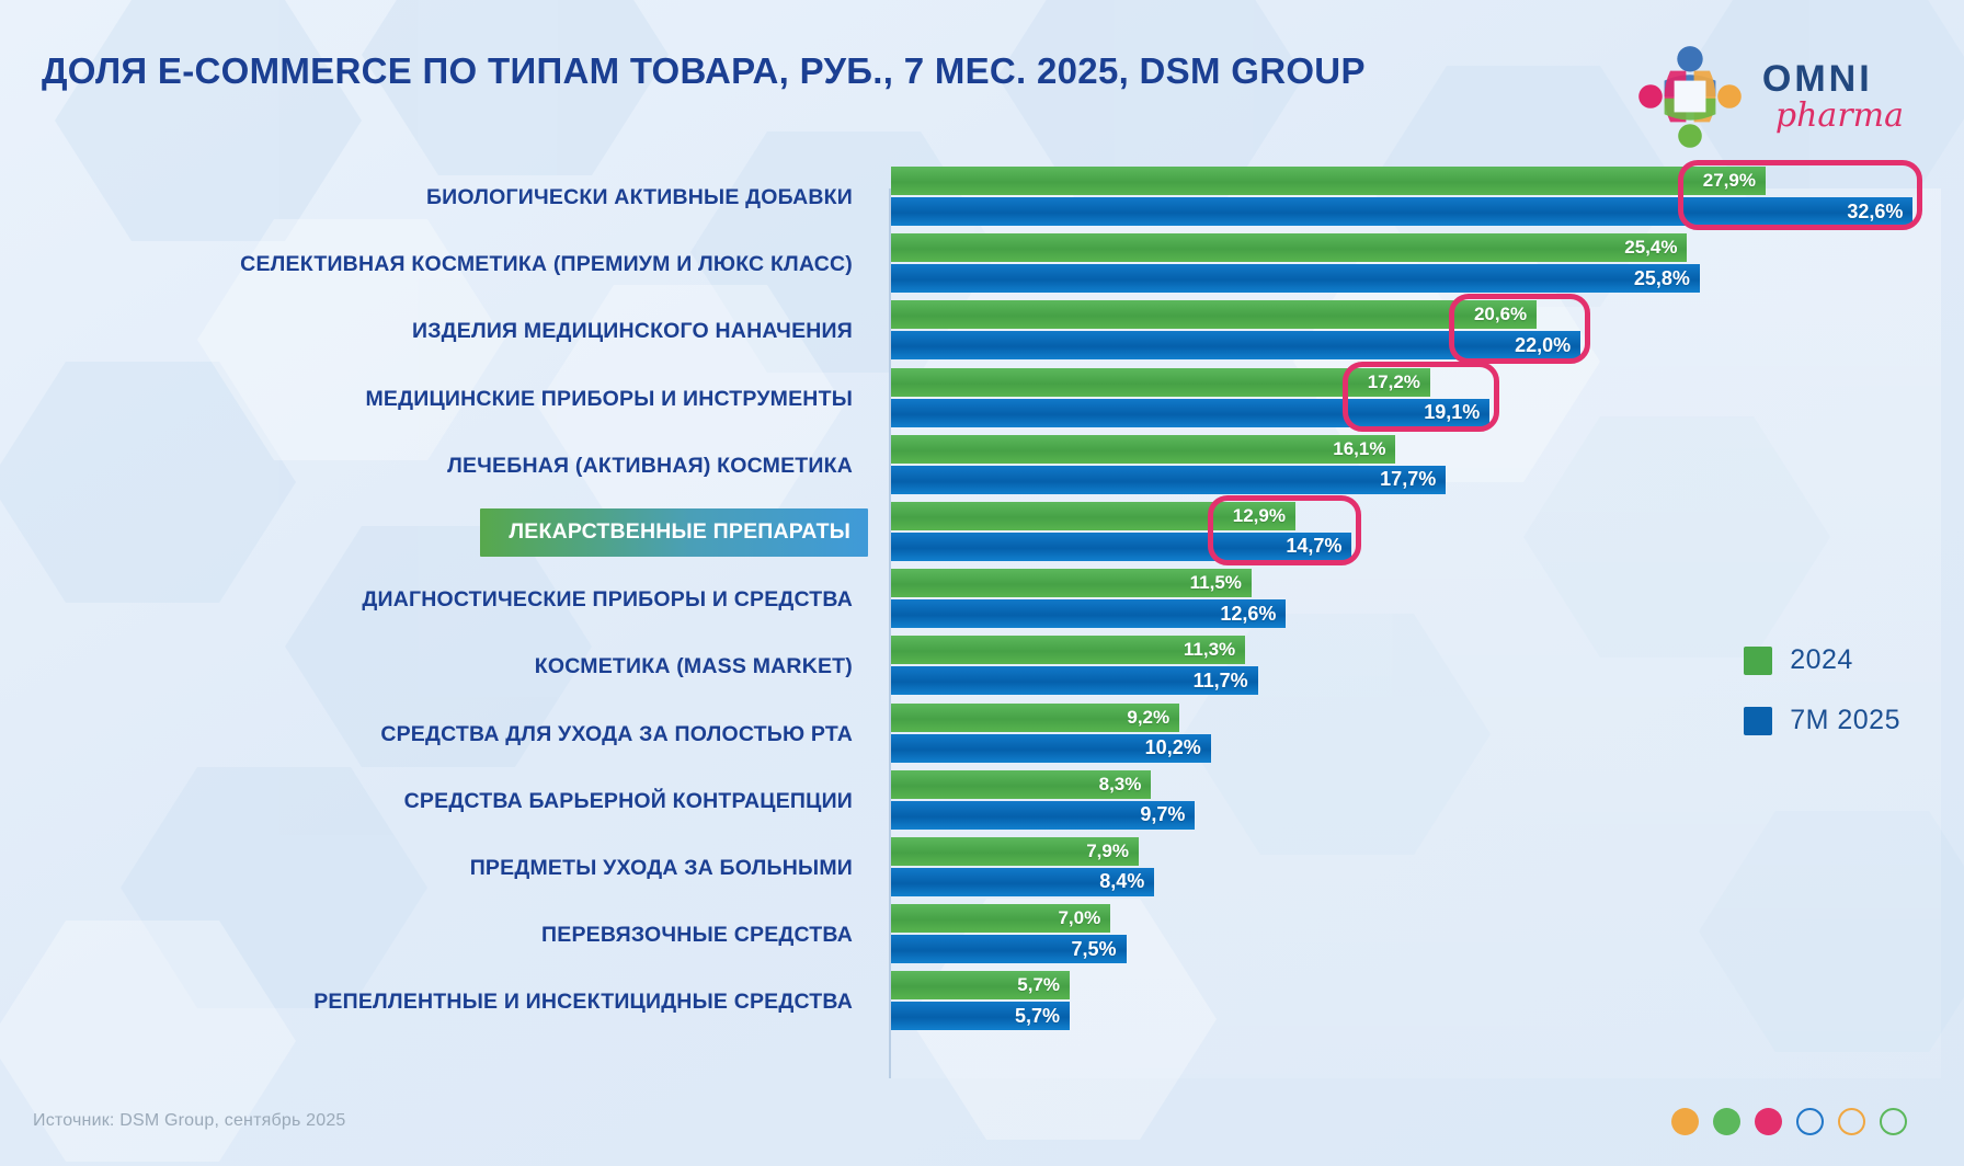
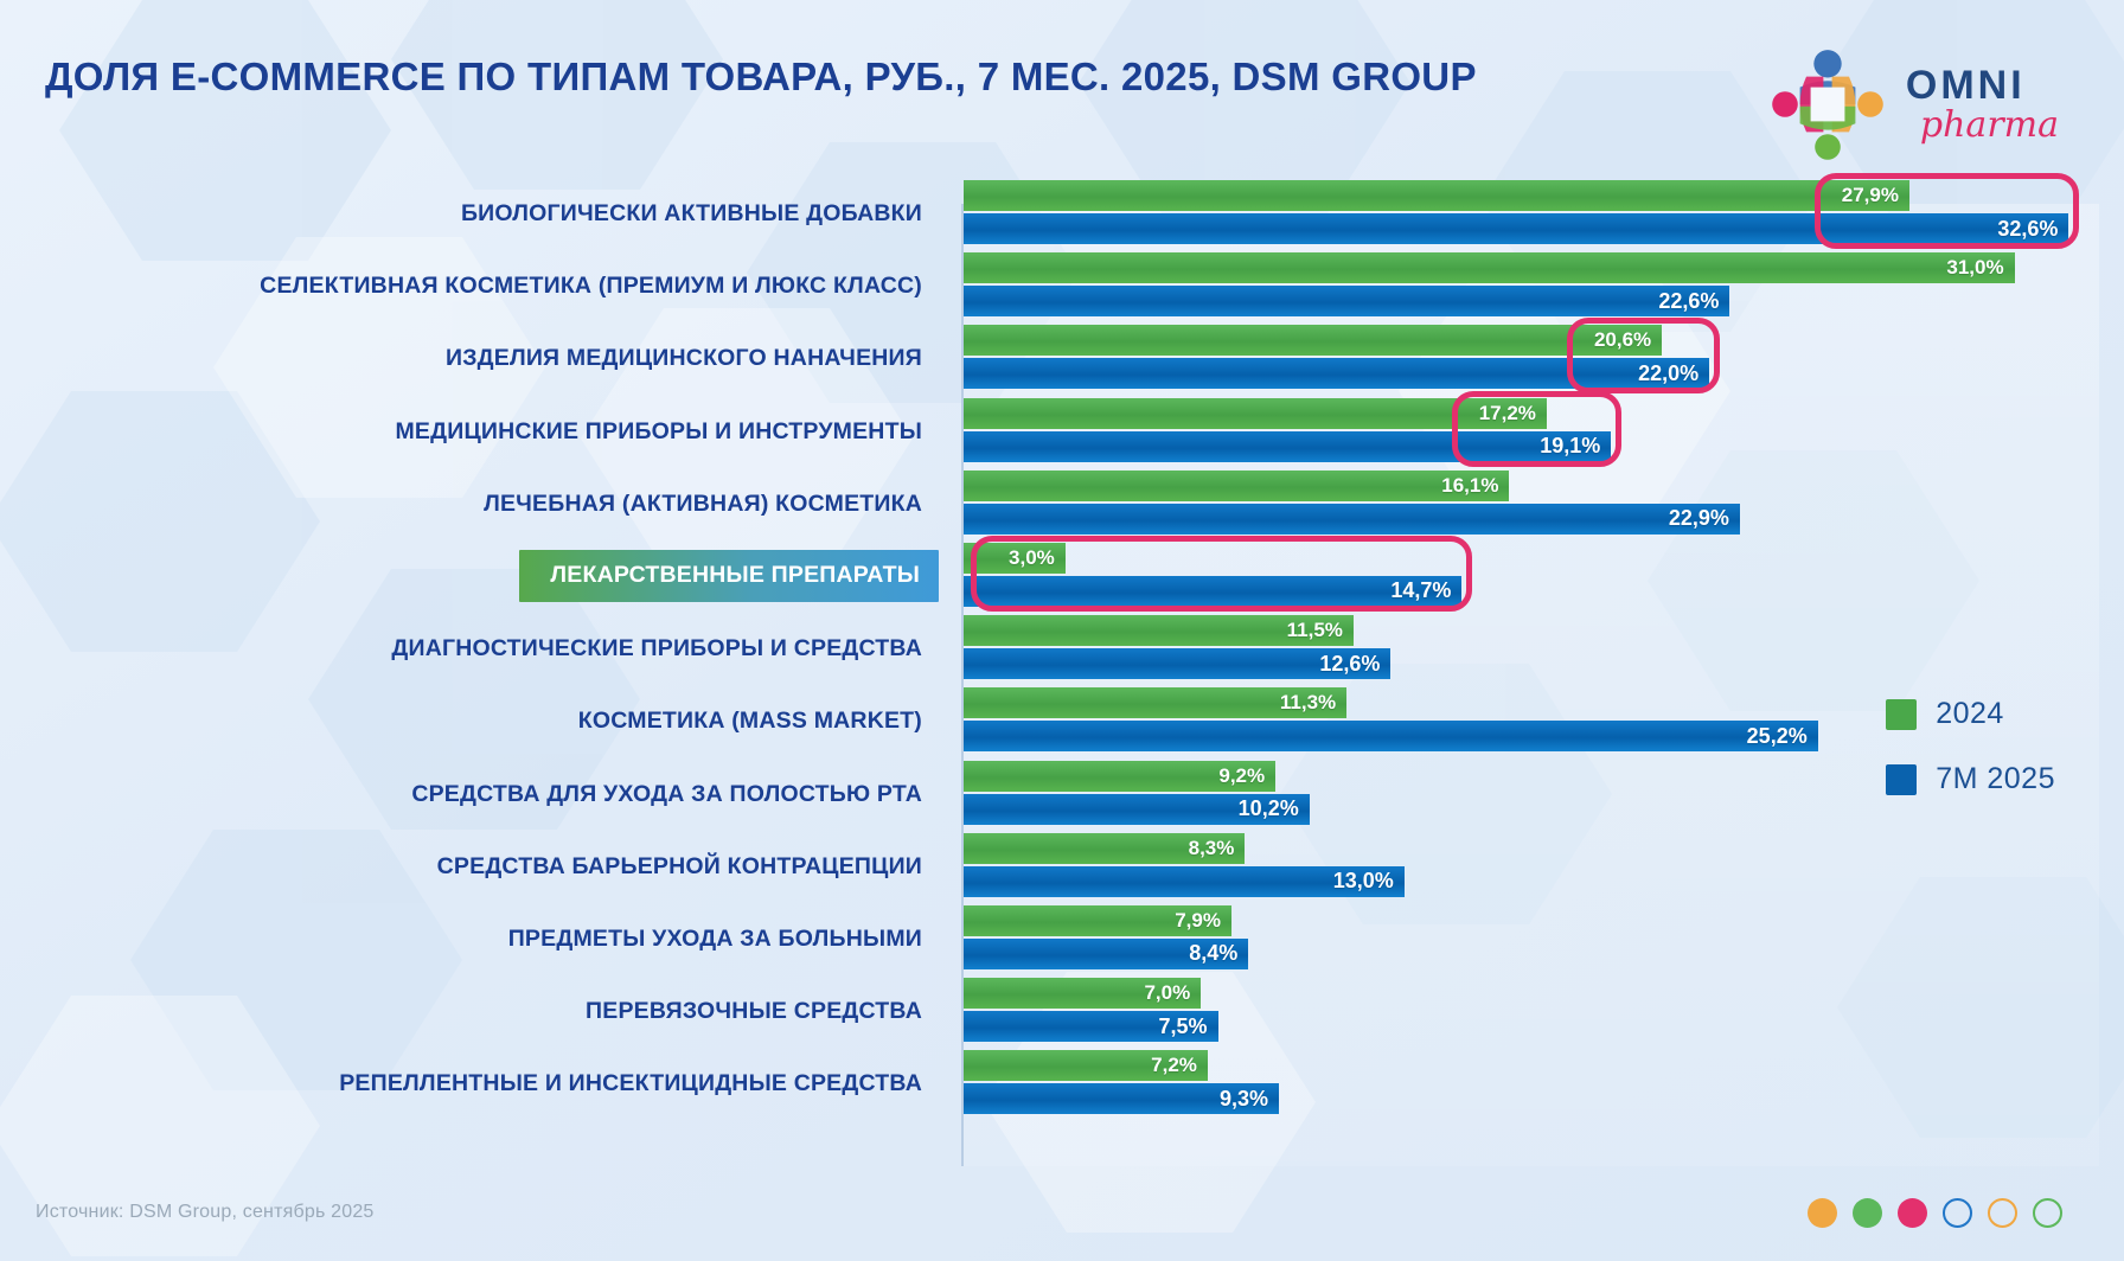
2024/СЕЛЕКТИВНАЯ КОСМЕТИКА (ПРЕМИУМ И ЛЮКС КЛАСС): 25,4% -> 31,0%
7M 2025/СЕЛЕКТИВНАЯ КОСМЕТИКА (ПРЕМИУМ И ЛЮКС КЛАСС): 25,8% -> 22,6%
7M 2025/ЛЕЧЕБНАЯ (АКТИВНАЯ) КОСМЕТИКА: 17,7% -> 22,9%
2024/ЛЕКАРСТВЕННЫЕ ПРЕПАРАТЫ: 12,9% -> 3,0%
7M 2025/КОСМЕТИКА (MASS MARKET): 11,7% -> 25,2%
7M 2025/СРЕДСТВА БАРЬЕРНОЙ КОНТРАЦЕПЦИИ: 9,7% -> 13,0%
2024/РЕПЕЛЛЕНТНЫЕ И ИНСЕКТИЦИДНЫЕ СРЕДСТВА: 5,7% -> 7,2%
7M 2025/РЕПЕЛЛЕНТНЫЕ И ИНСЕКТИЦИДНЫЕ СРЕДСТВА: 5,7% -> 9,3%
